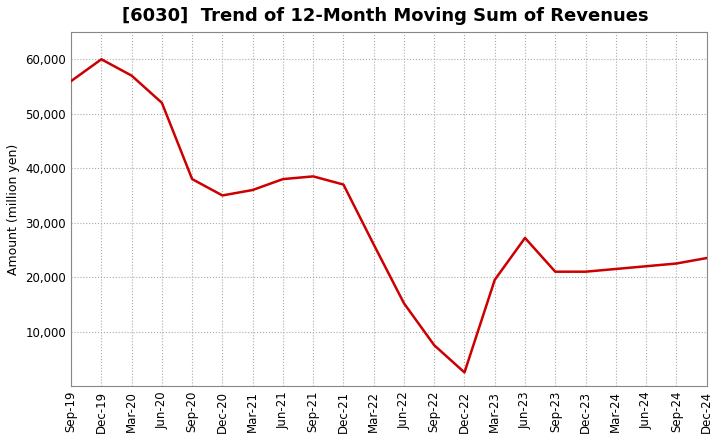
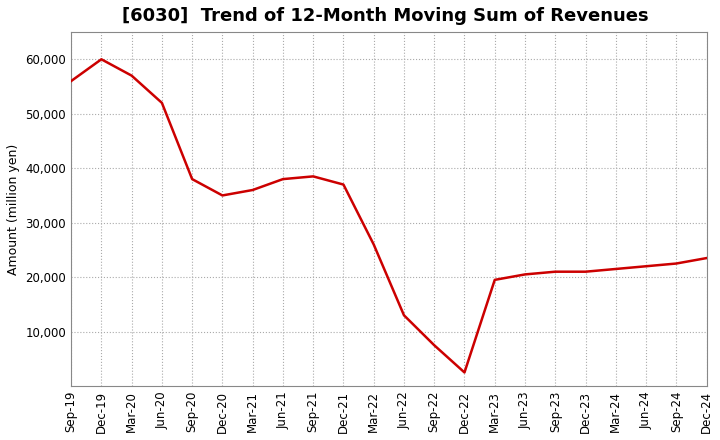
Jun-22: 15,200 -> 13,000
Jun-23: 27,200 -> 20,500
